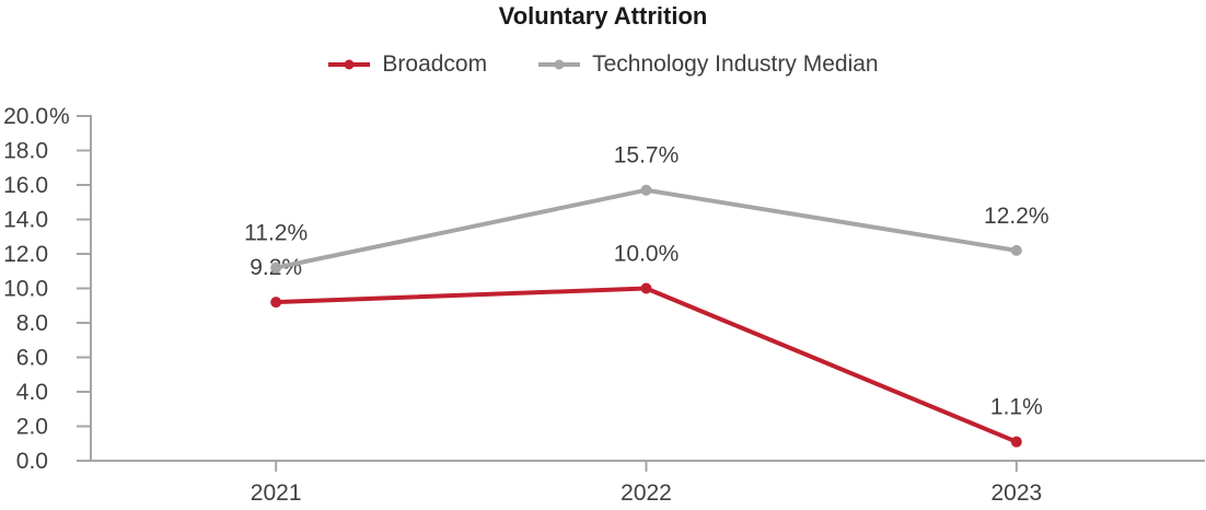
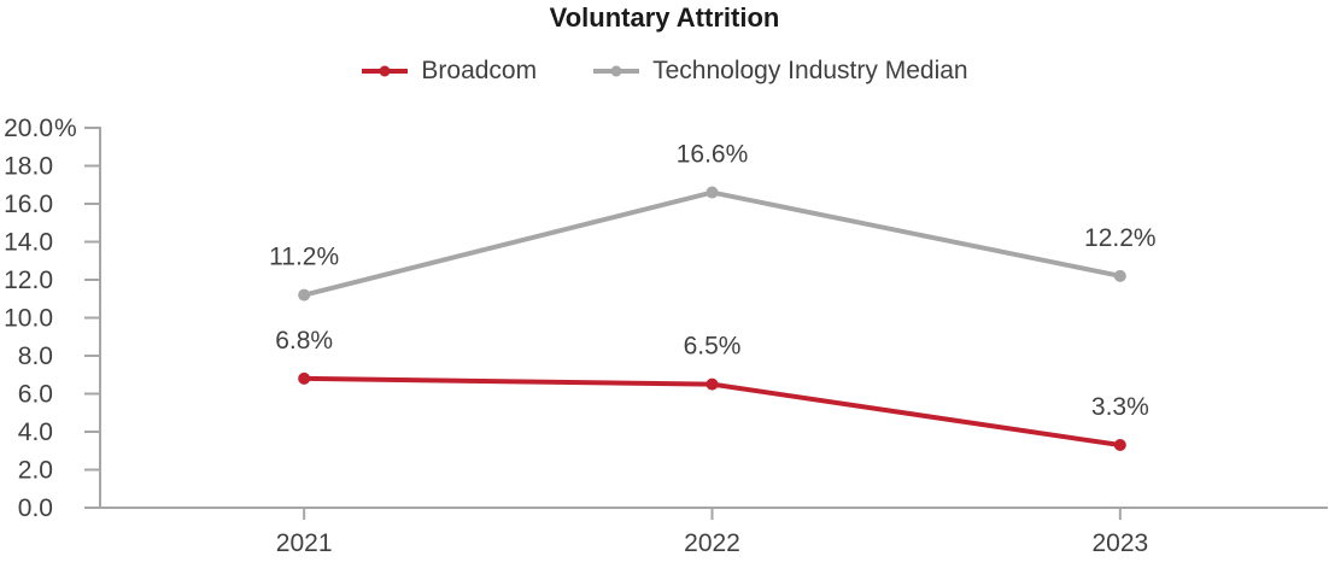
Broadcom/2021: 9.2% -> 6.8%
Broadcom/2022: 10.0% -> 6.5%
Technology Industry Median/2022: 15.7% -> 16.6%
Broadcom/2023: 1.1% -> 3.3%
